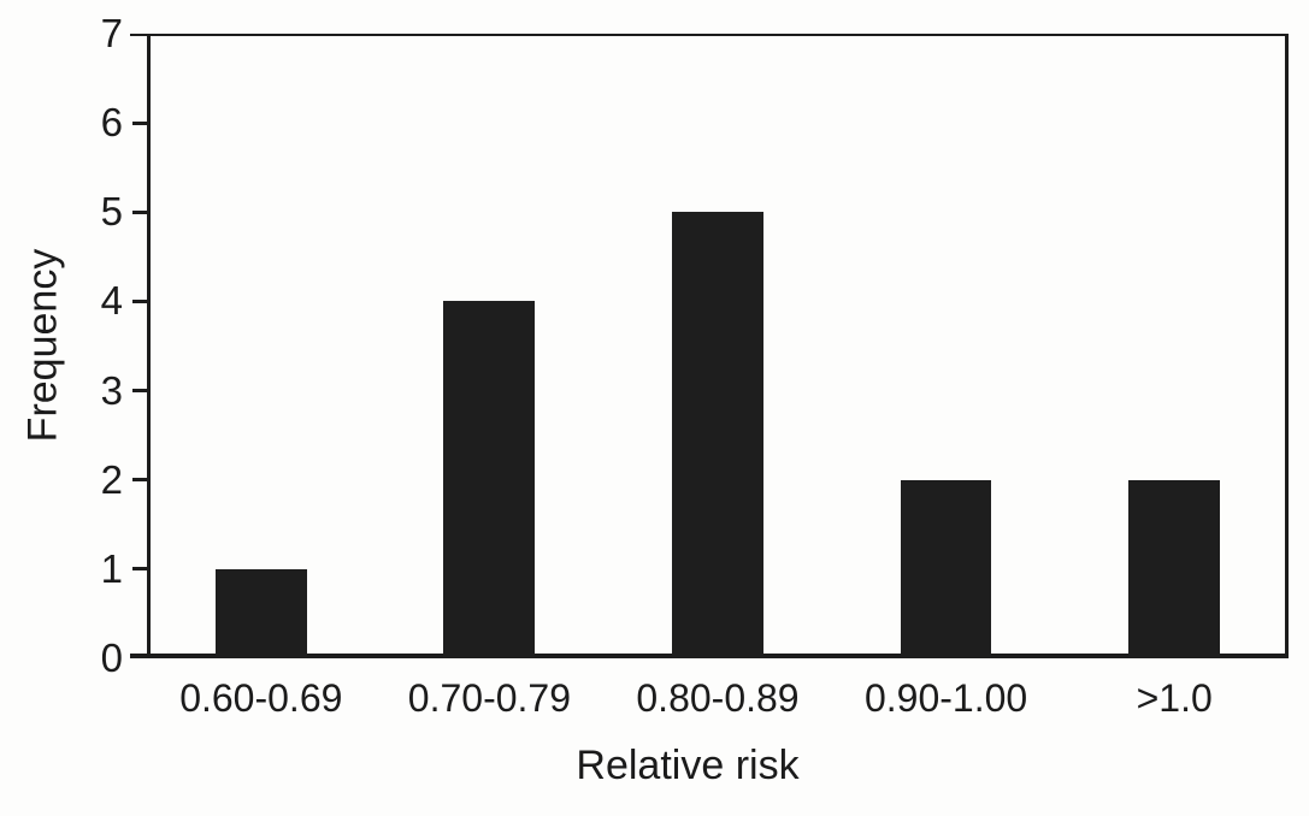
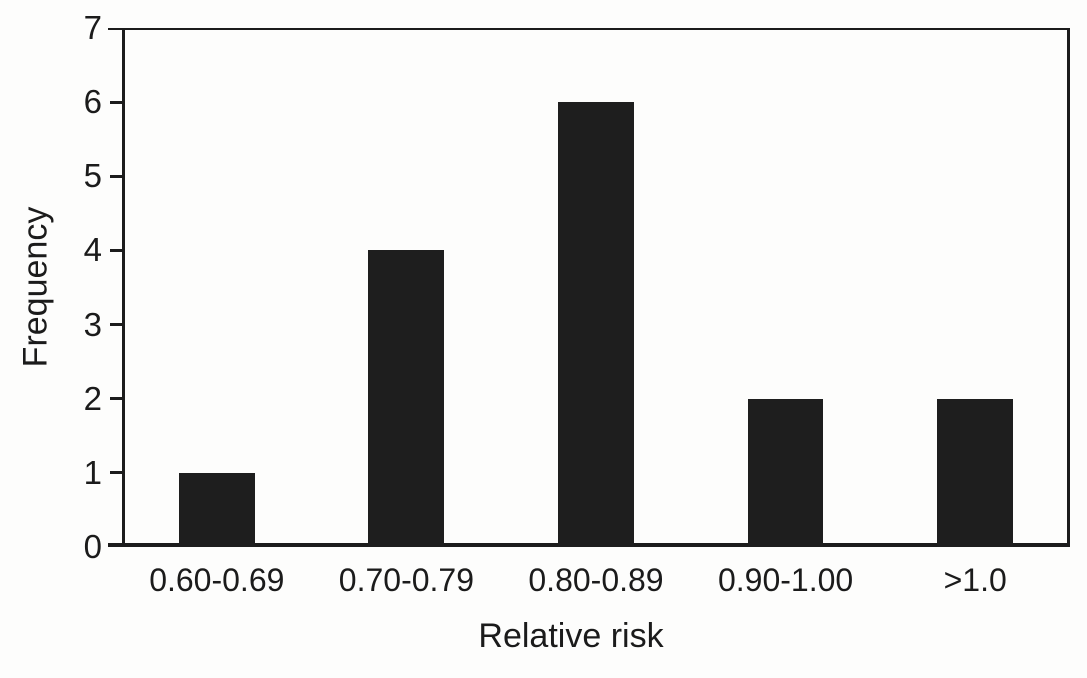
0.80-0.89: 5 -> 6
